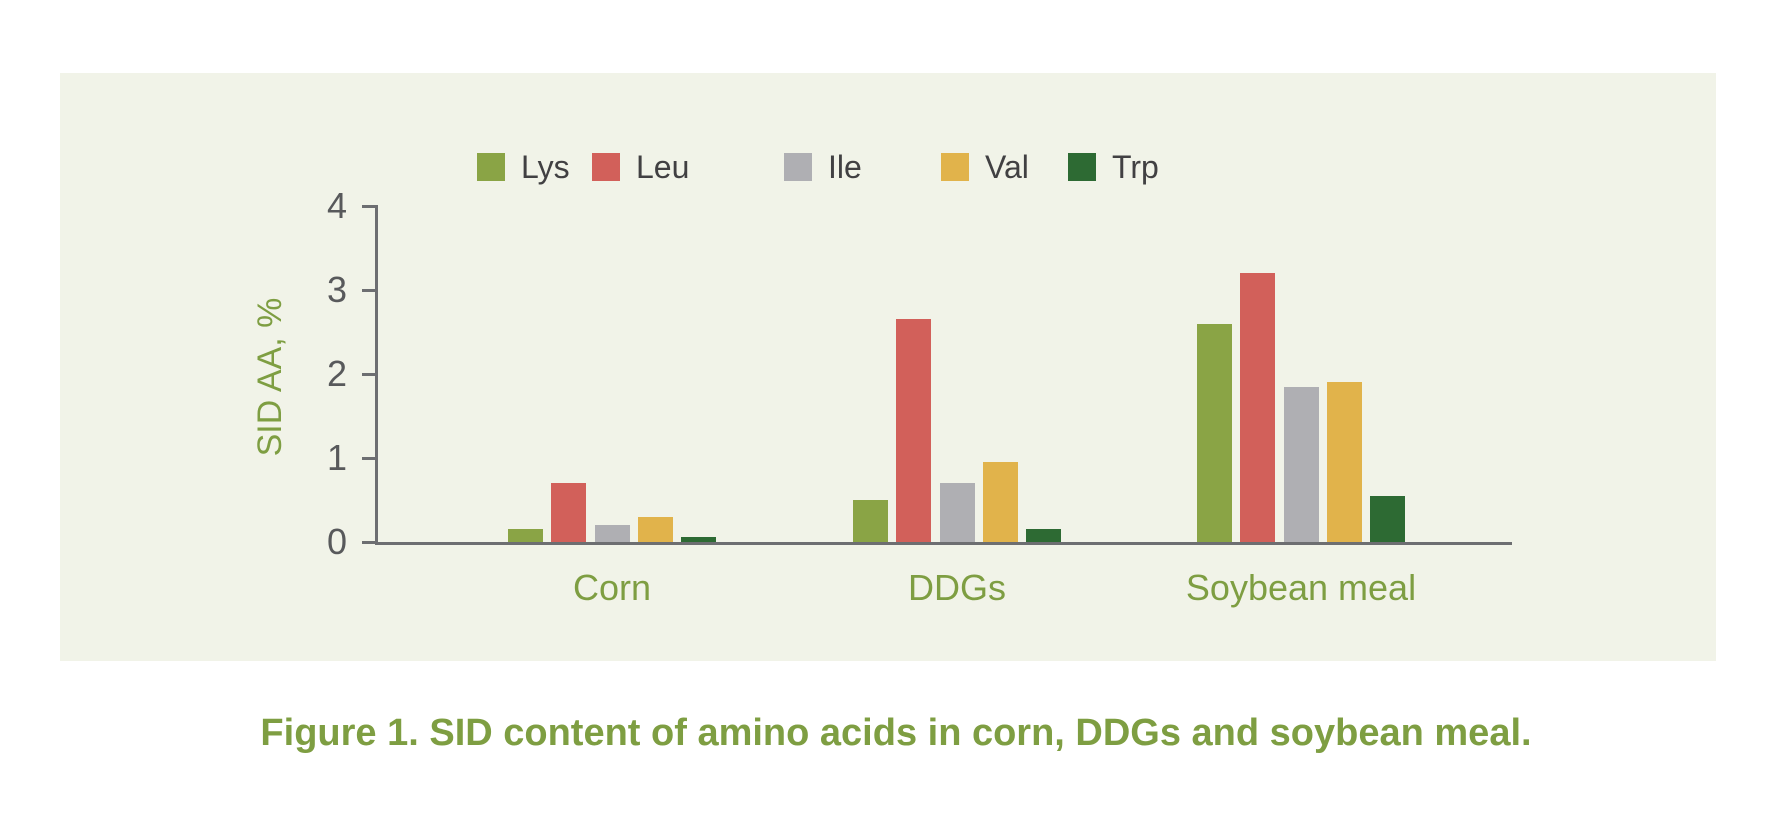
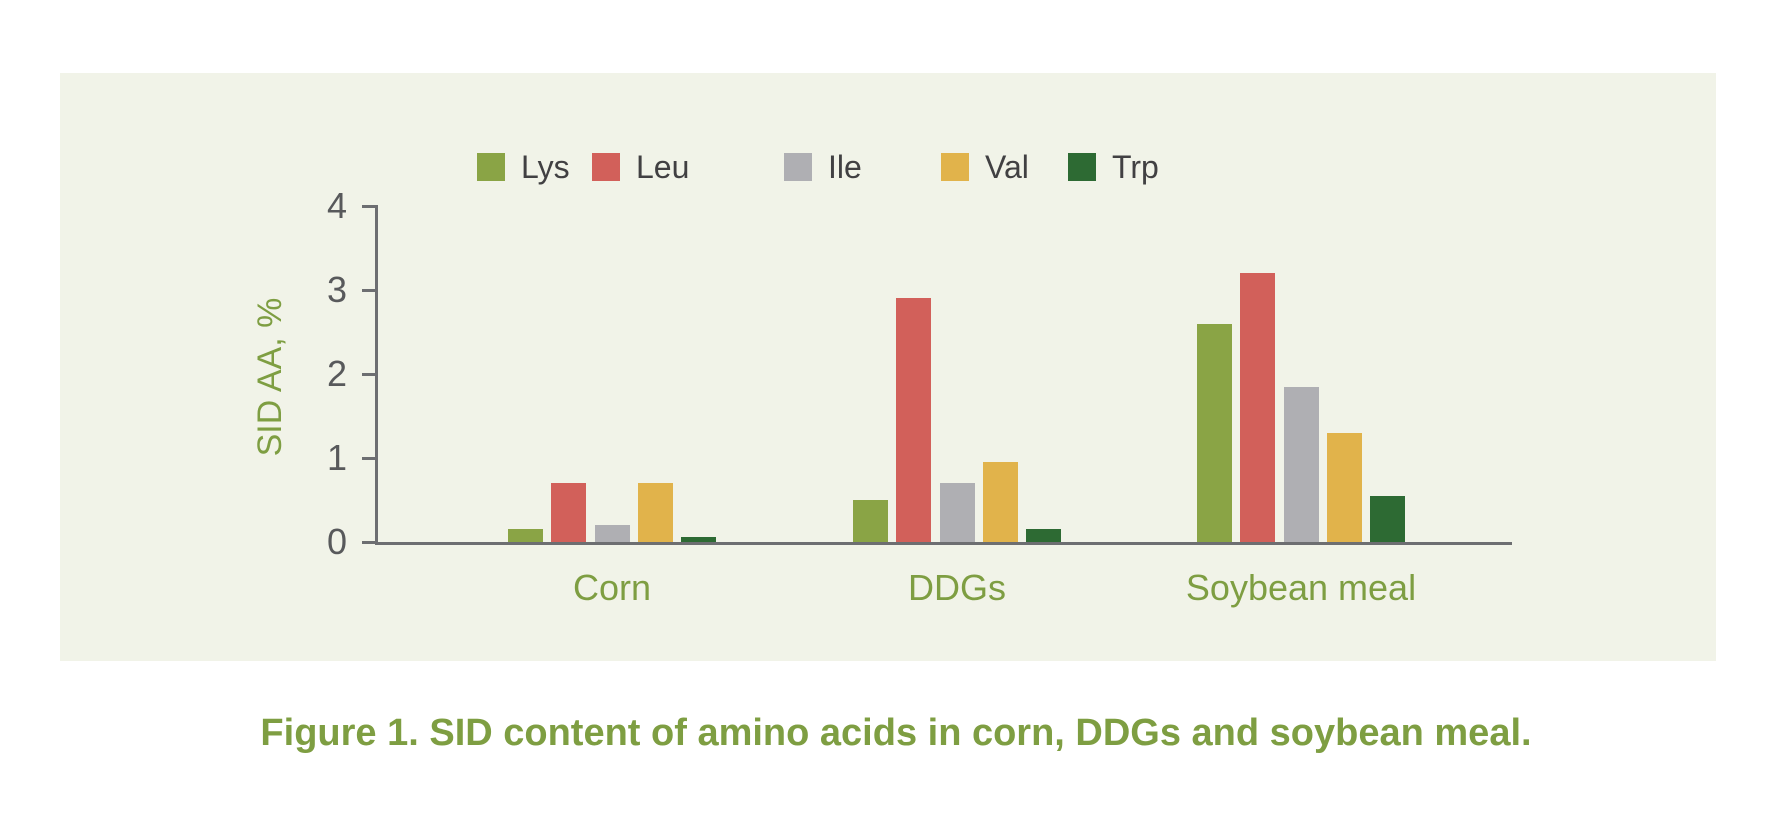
Val/Corn: 0.3 -> 0.7
Leu/DDGs: 2.6 -> 2.9
Val/Soybean meal: 1.9 -> 1.3
